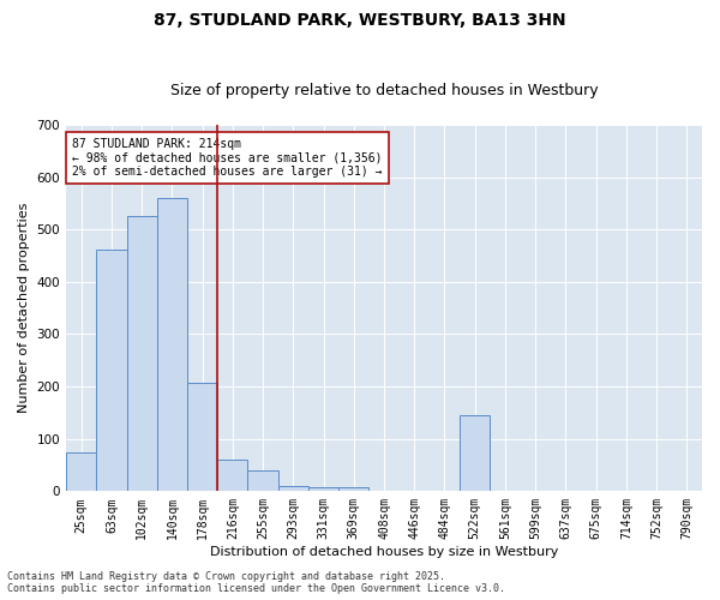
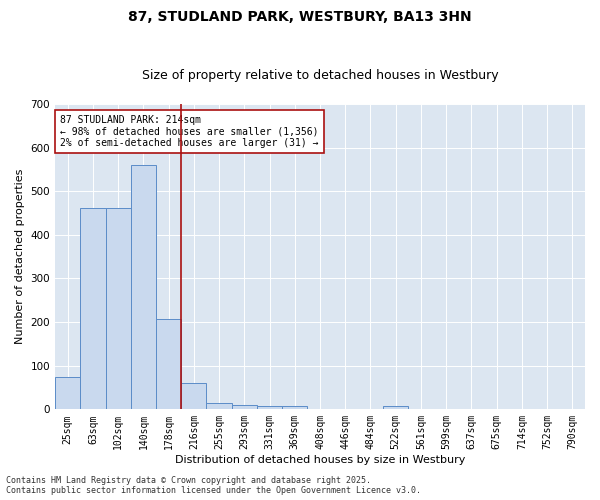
102sqm: 525 -> 462
255sqm: 40 -> 15
522sqm: 145 -> 7
